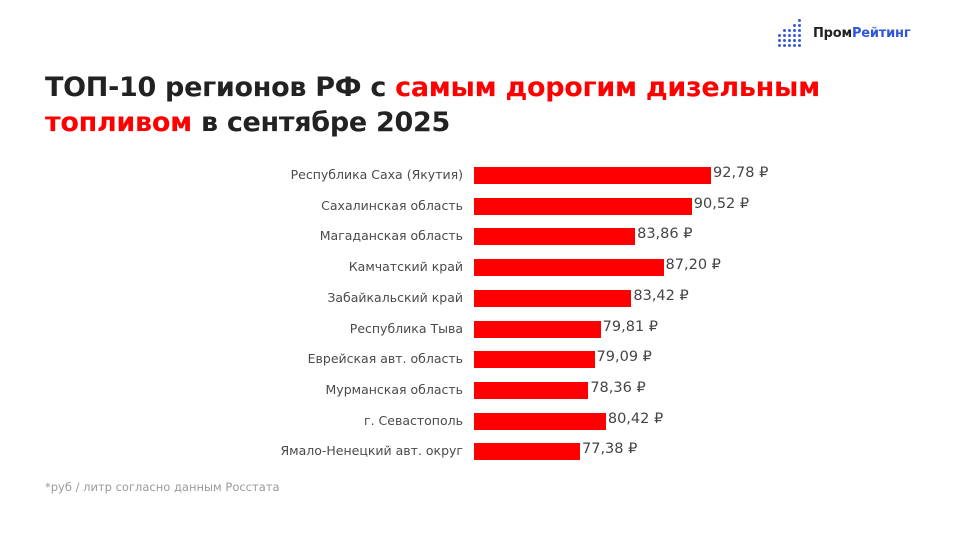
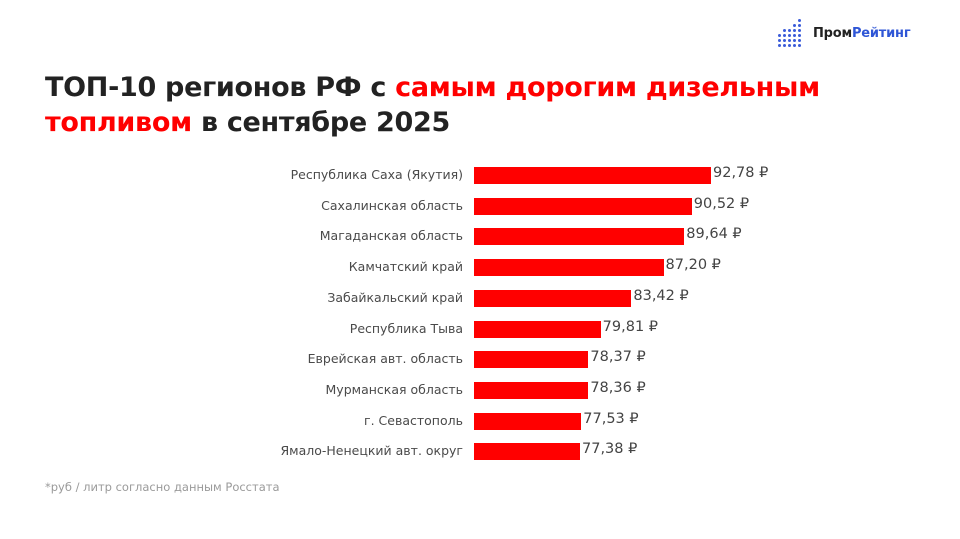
Магаданская область: 83,86 -> 89,64
Еврейская авт. область: 79,09 -> 78,37
г. Севастополь: 80,42 -> 77,53
